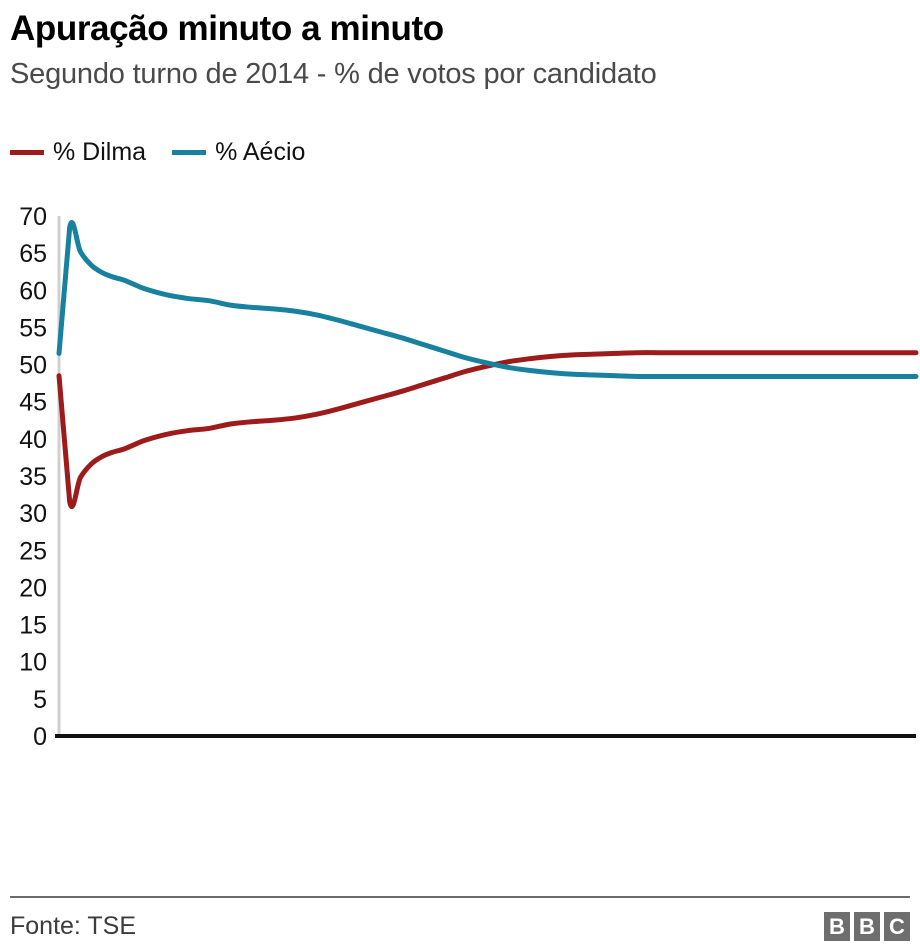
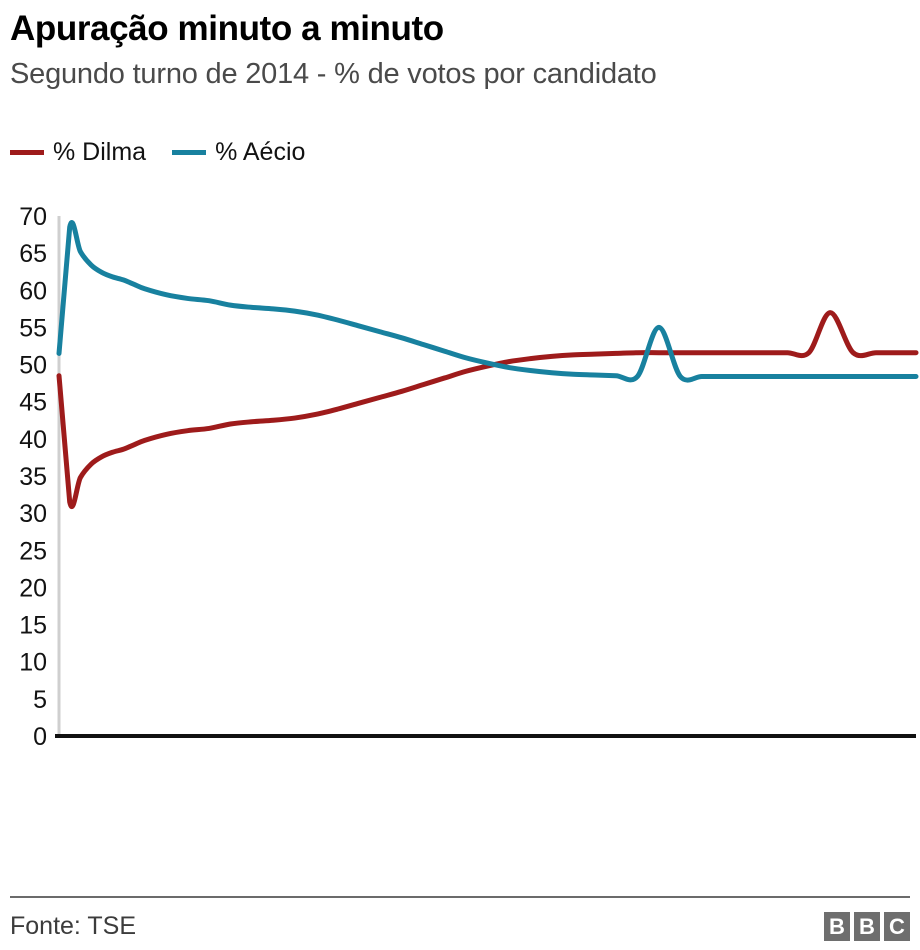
% Aécio/20:45: 48 -> 55
% Dilma/21:49: 52 -> 57
